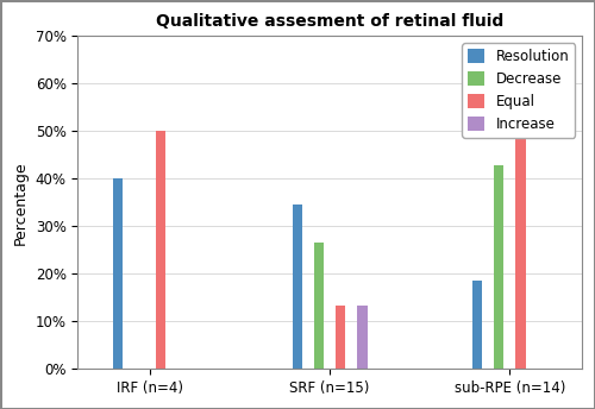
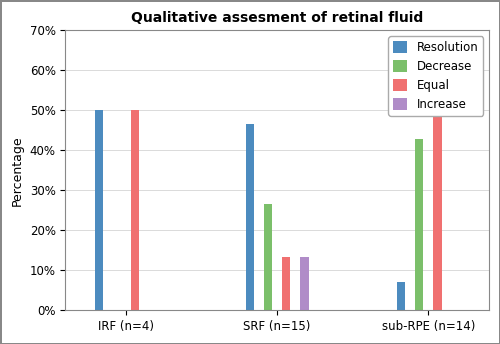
Resolution/IRF (n=4): 40.0% -> 50.0%
Resolution/SRF (n=15): 34.5% -> 46.7%
Resolution/sub-RPE (n=14): 18.5% -> 7.1%
